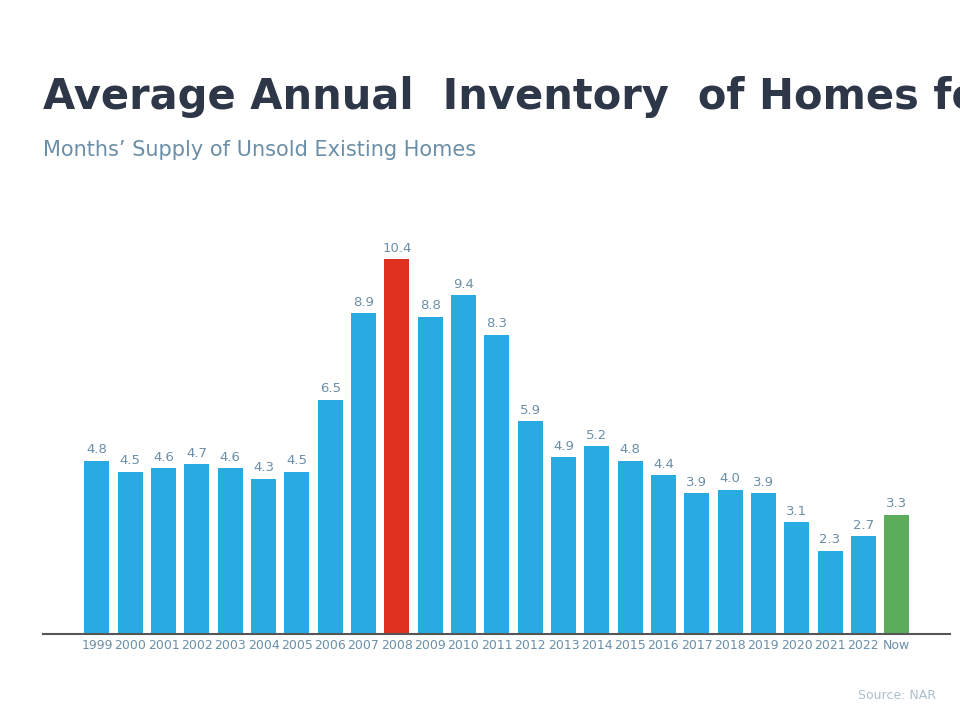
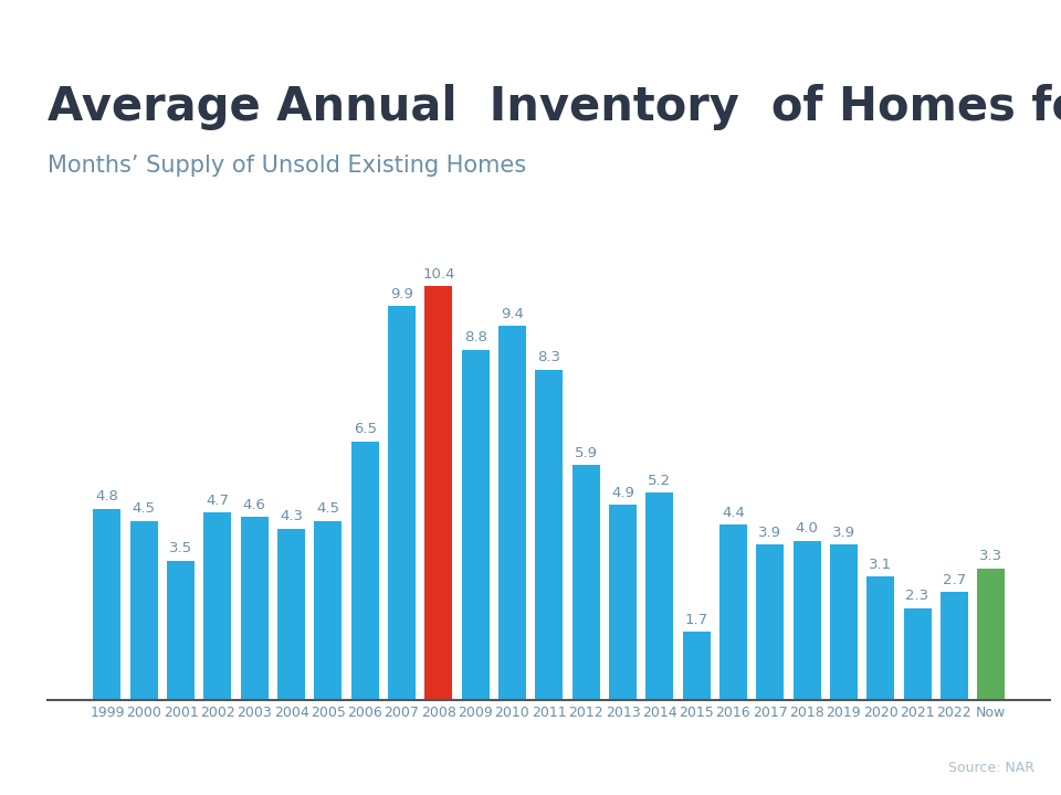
2001: 4.6 -> 3.5
2007: 8.9 -> 9.9
2015: 4.8 -> 1.7
